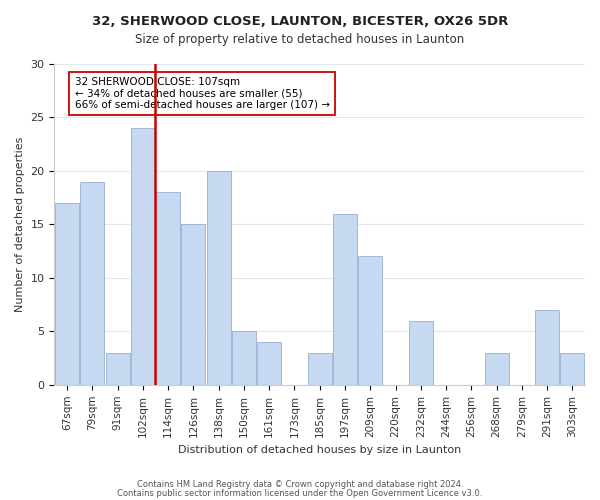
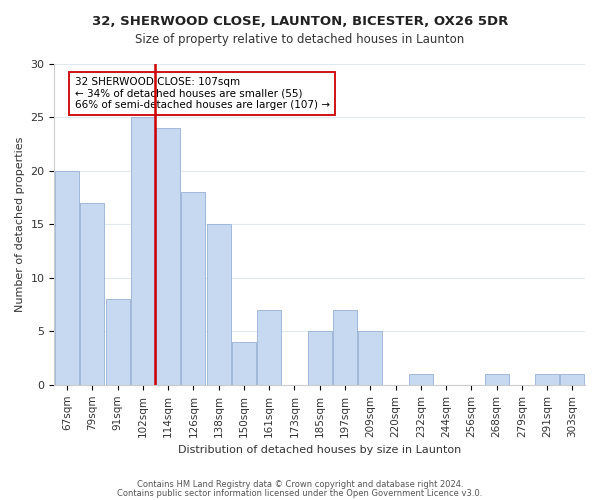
67sqm: 17 -> 20
79sqm: 19 -> 17
91sqm: 3 -> 8
102sqm: 24 -> 25
114sqm: 18 -> 24
126sqm: 15 -> 18
138sqm: 20 -> 15
150sqm: 5 -> 4
161sqm: 4 -> 7
185sqm: 3 -> 5
197sqm: 16 -> 7
209sqm: 12 -> 5
232sqm: 6 -> 1
268sqm: 3 -> 1
291sqm: 7 -> 1
303sqm: 3 -> 1
